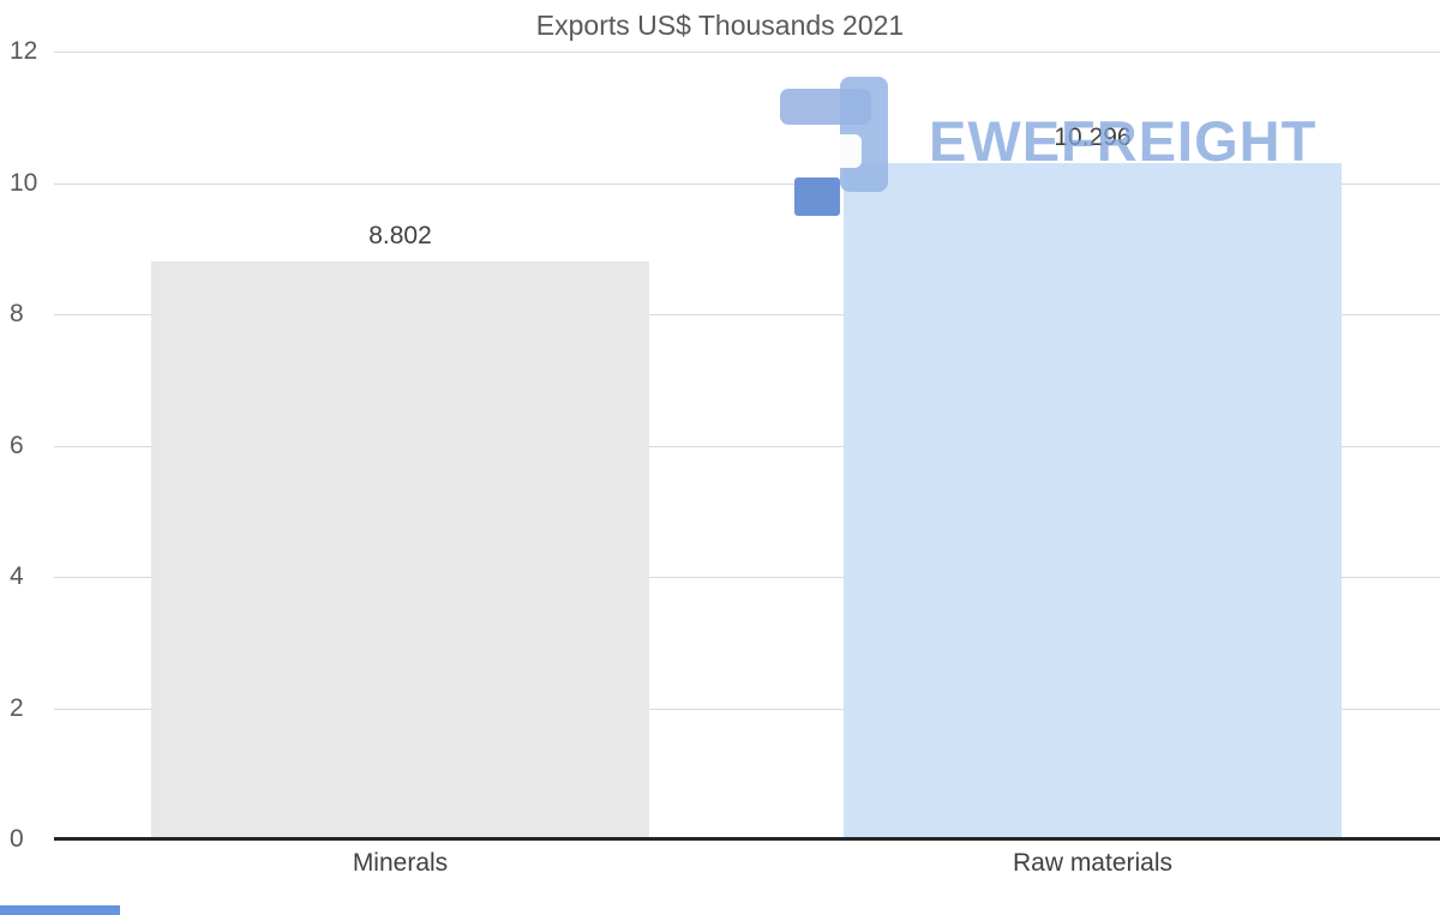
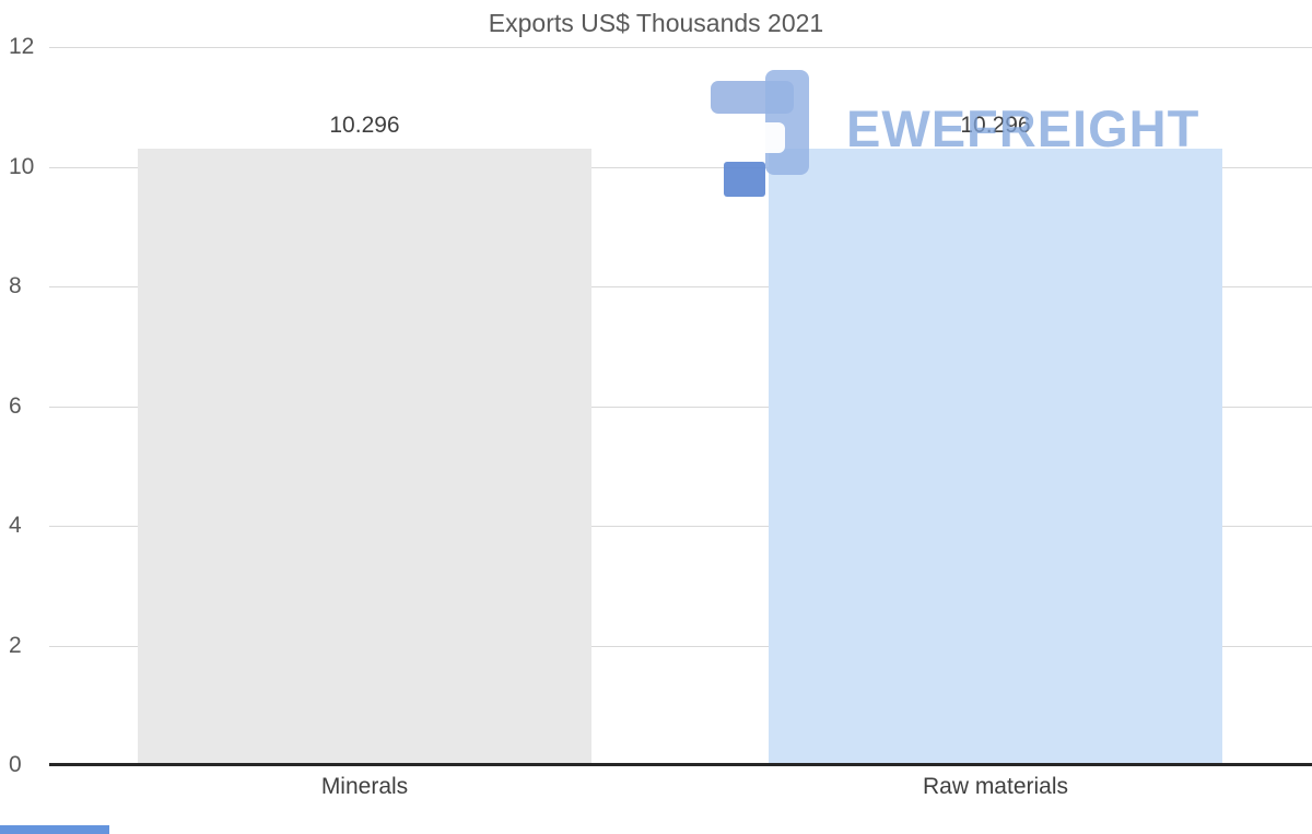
Minerals: 8.802 -> 10.296
